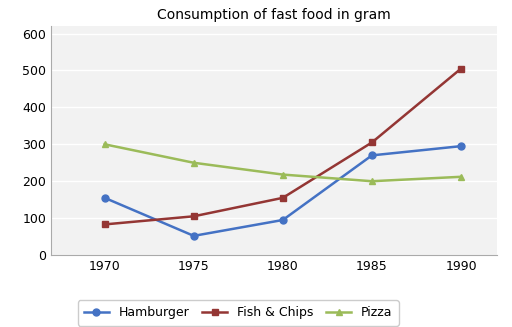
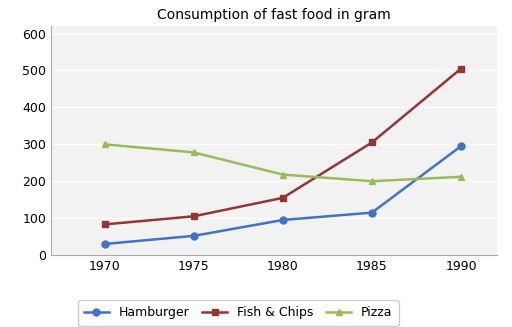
Hamburger/1970: 155 -> 30
Pizza/1975: 250 -> 278
Hamburger/1985: 270 -> 115
